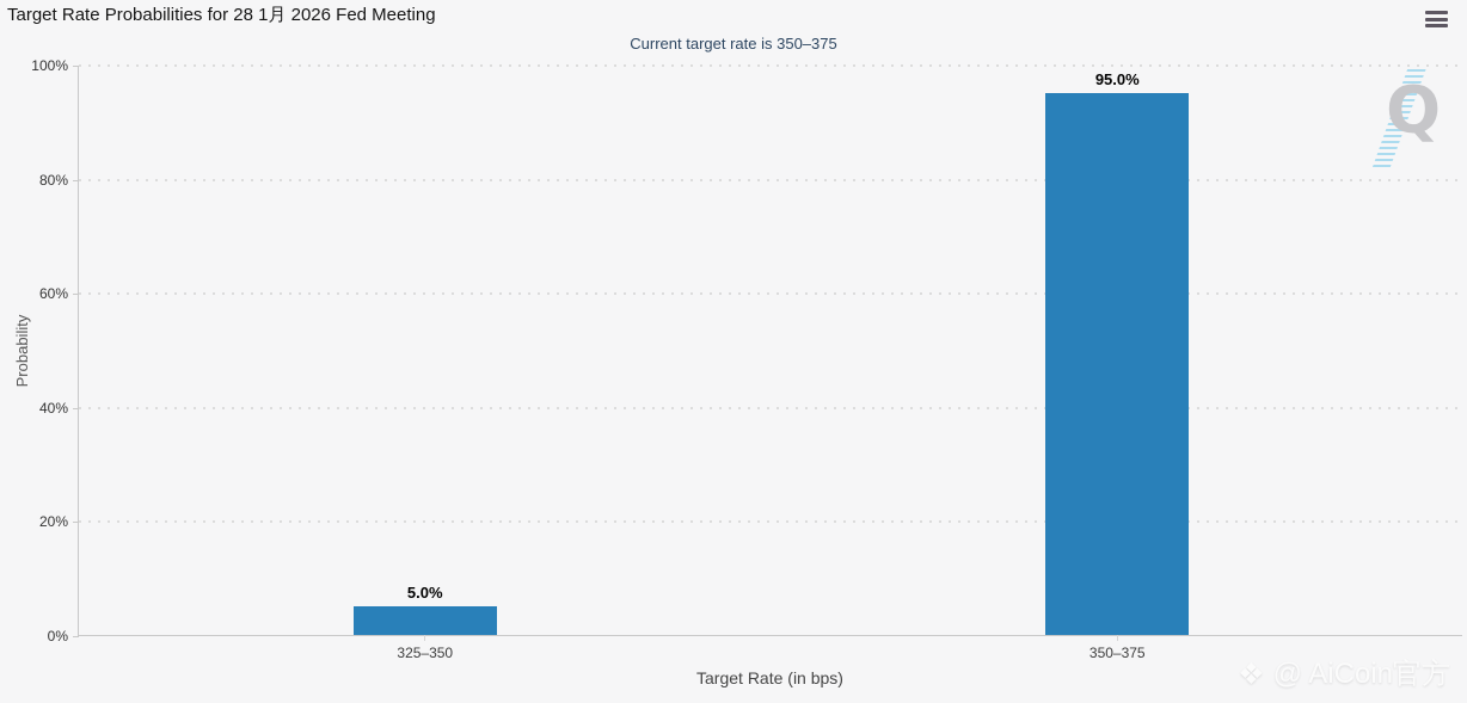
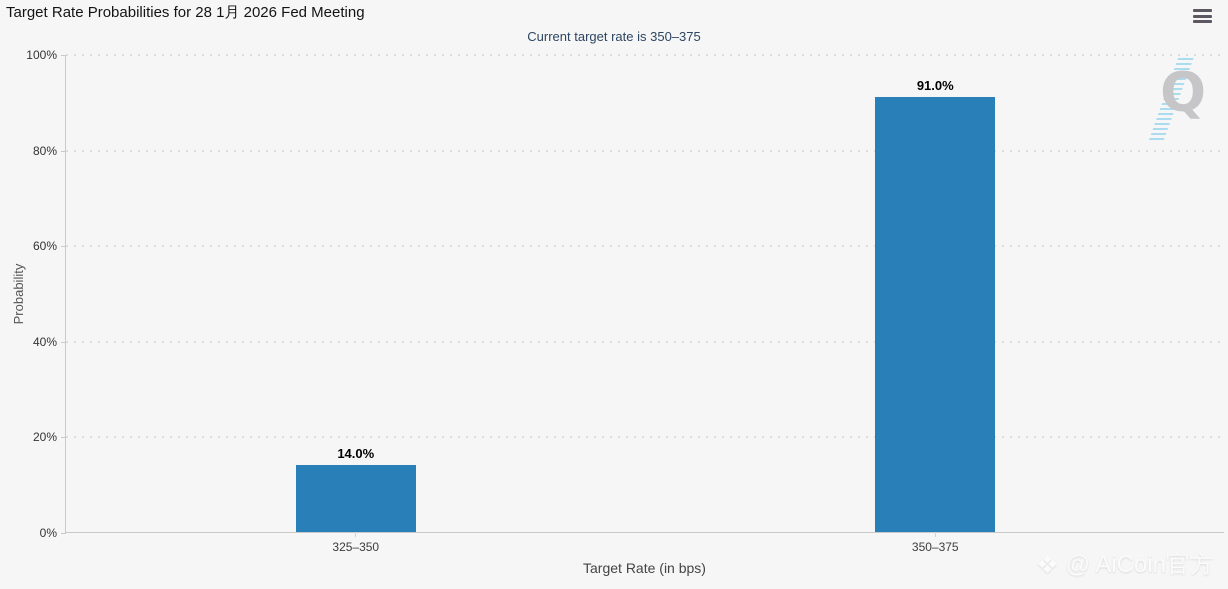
325–350: 5.0% -> 14.0%
350–375: 95.0% -> 91.0%
